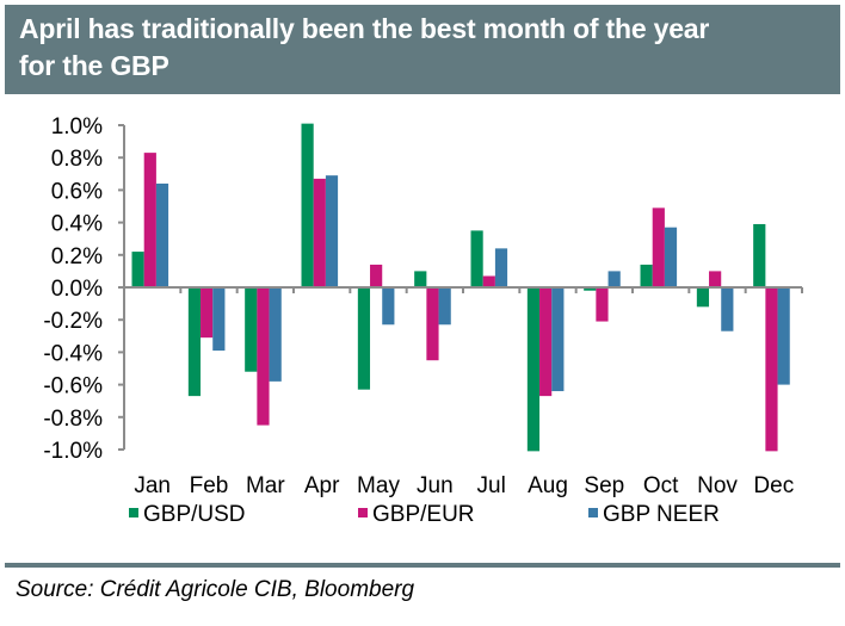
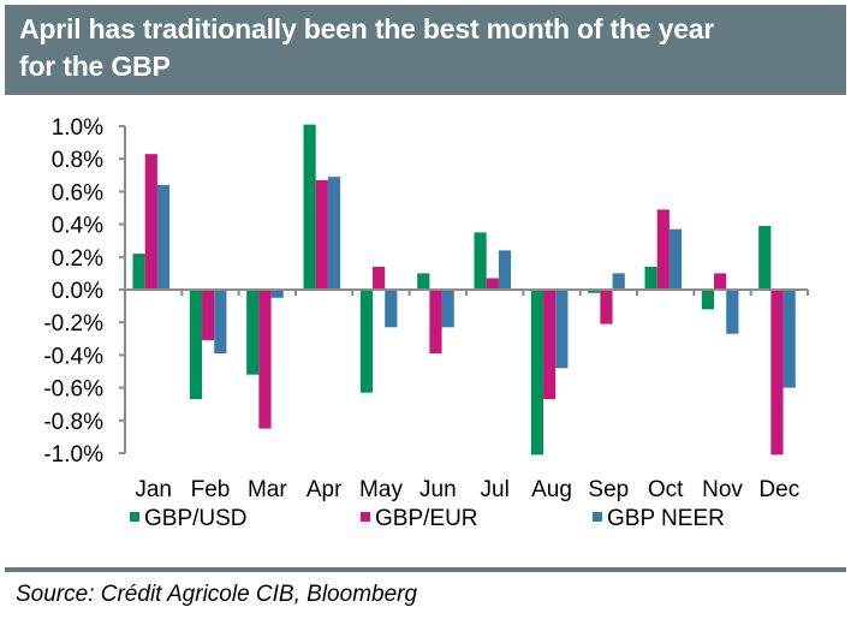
GBP NEER/Mar: -0.58% -> -0.05%
GBP/EUR/Jun: -0.45% -> -0.39%
GBP NEER/Aug: -0.64% -> -0.48%
